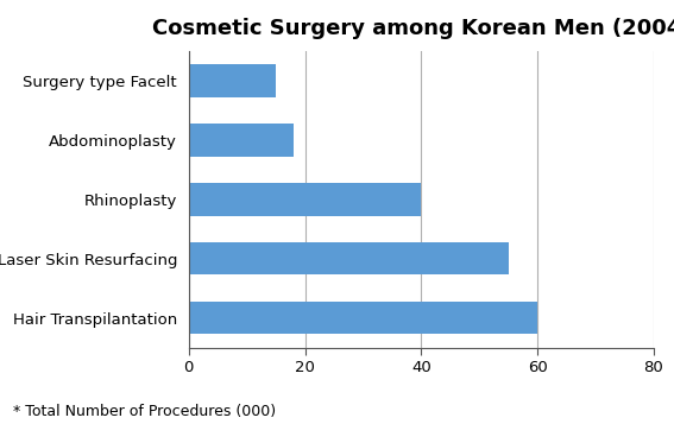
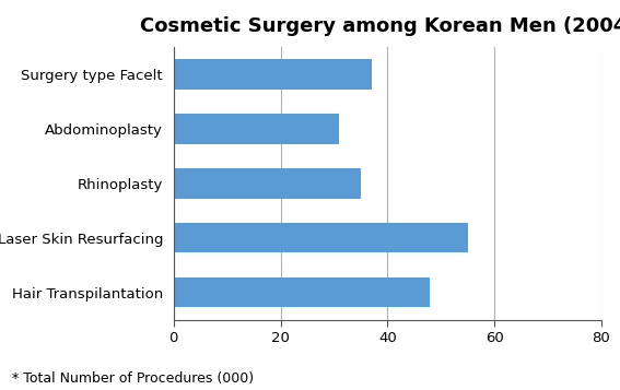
Surgery type Facelt: 15 -> 37
Abdominoplasty: 18 -> 31
Rhinoplasty: 40 -> 35
Hair Transpilantation: 60 -> 48
